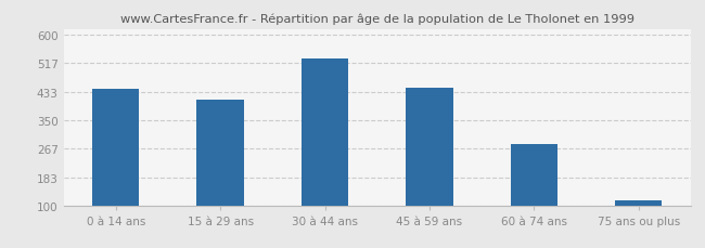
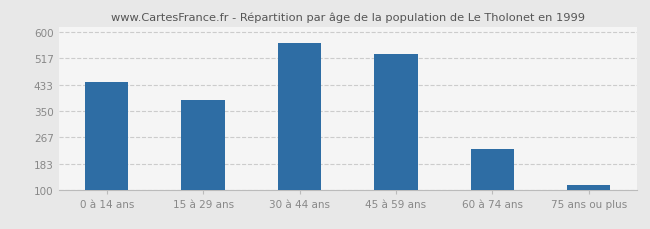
15 à 29 ans: 410 -> 385
30 à 44 ans: 530 -> 565
45 à 59 ans: 445 -> 530
60 à 74 ans: 280 -> 230
